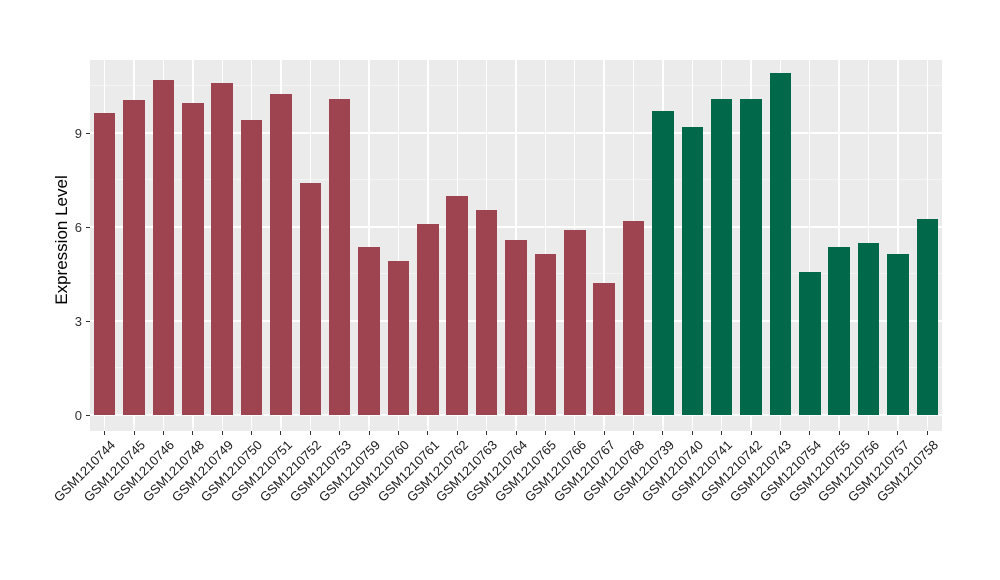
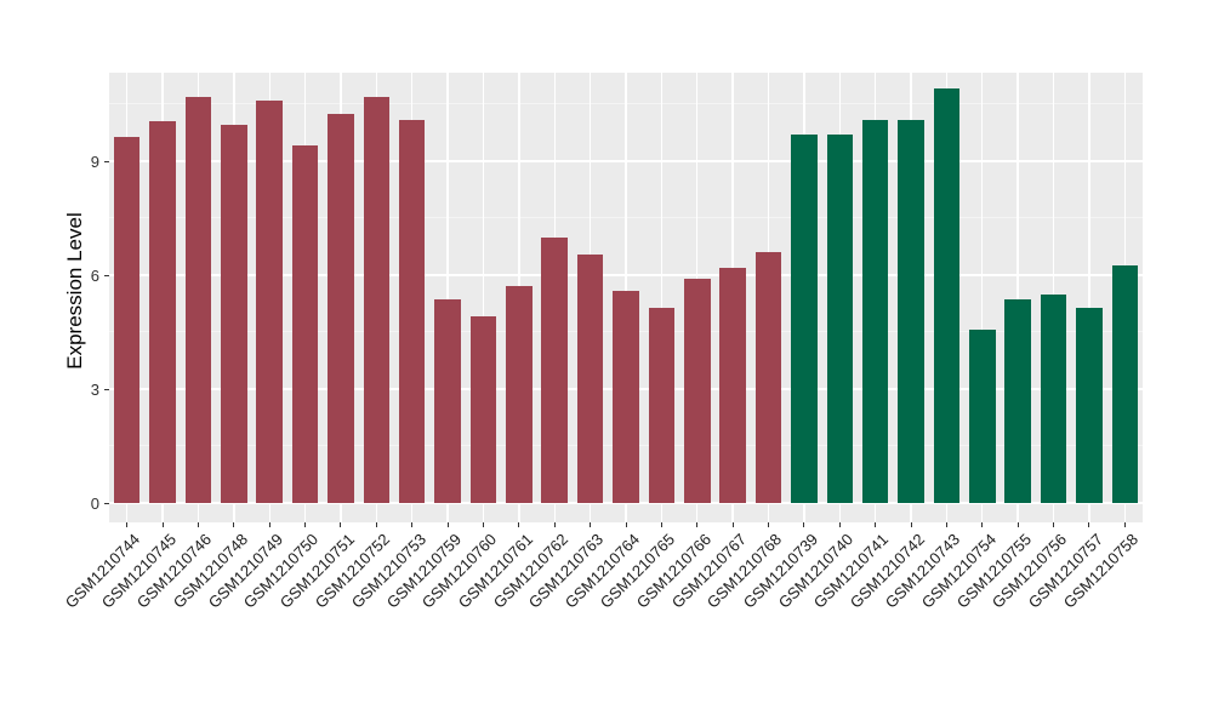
GSM1210752: 7.4 -> 10.7
GSM1210761: 6.1 -> 5.7
GSM1210767: 4.2 -> 6.2
GSM1210768: 6.2 -> 6.6
GSM1210740: 9.2 -> 9.7
